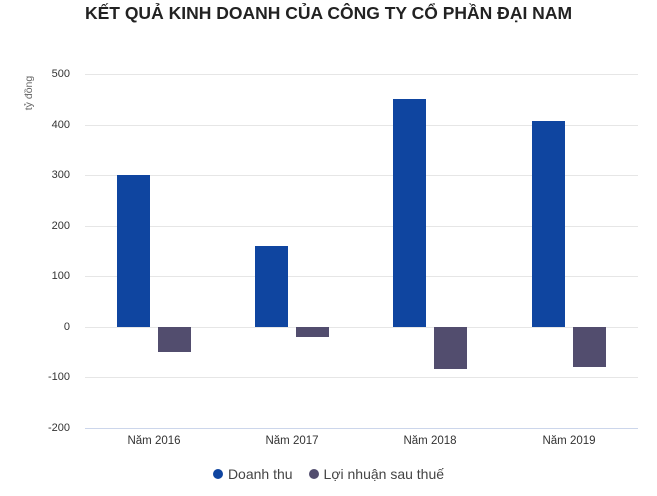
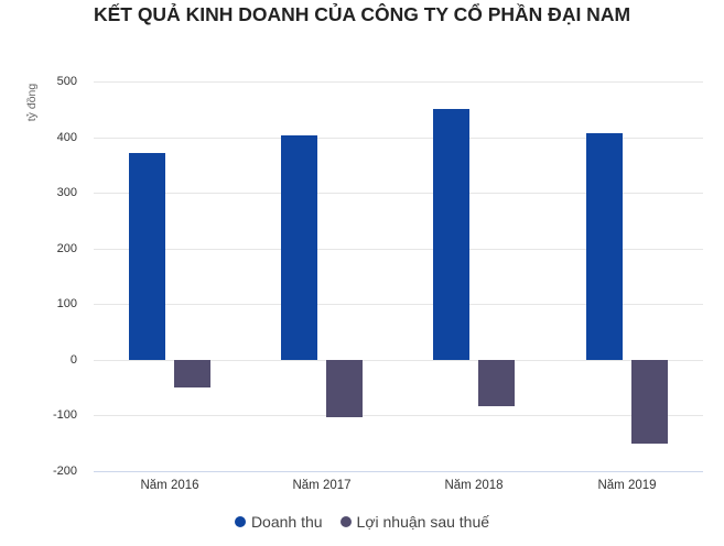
Doanh thu/Năm 2016: 300 -> 370
Doanh thu/Năm 2017: 160 -> 400
Lợi nhuận sau thuế/Năm 2017: -20 -> -100
Lợi nhuận sau thuế/Năm 2019: -80 -> -150
